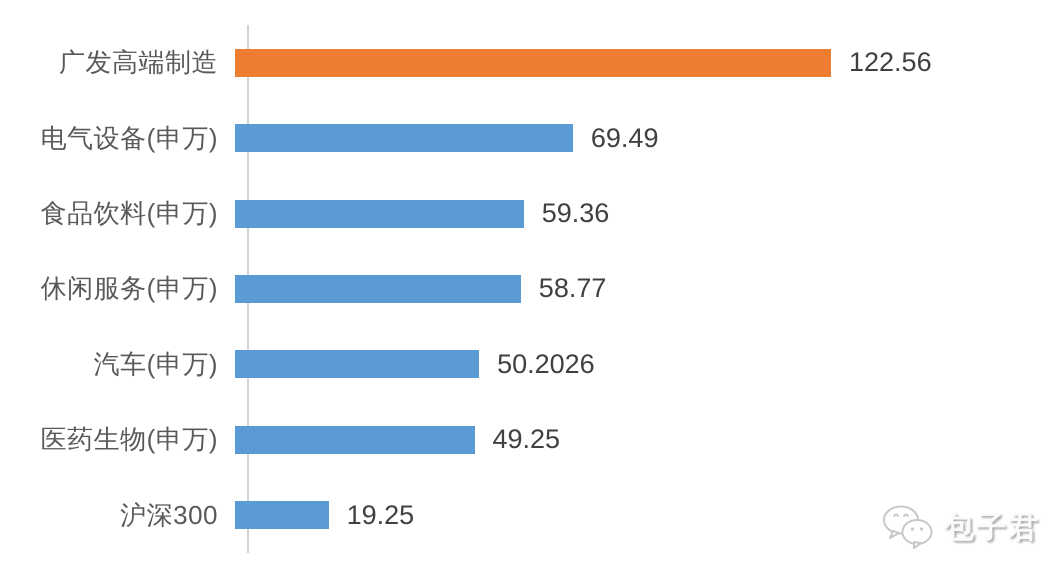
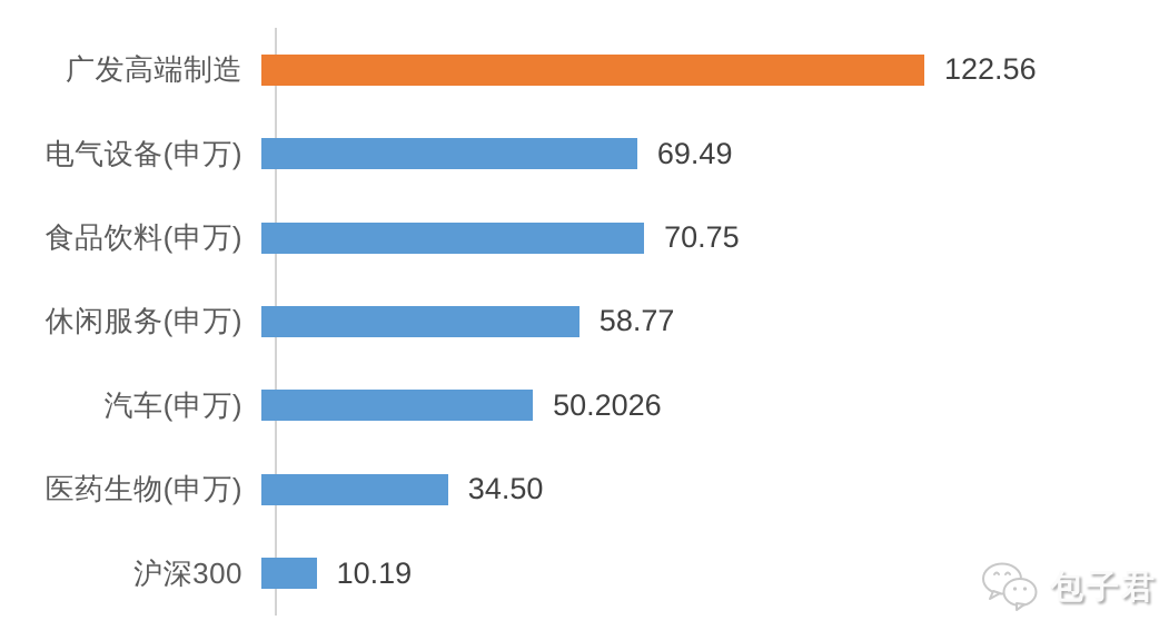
食品饮料(申万): 59.36 -> 70.75
医药生物(申万): 49.25 -> 34.50
沪深300: 19.25 -> 10.19
